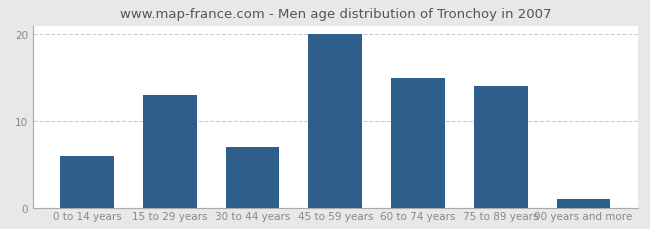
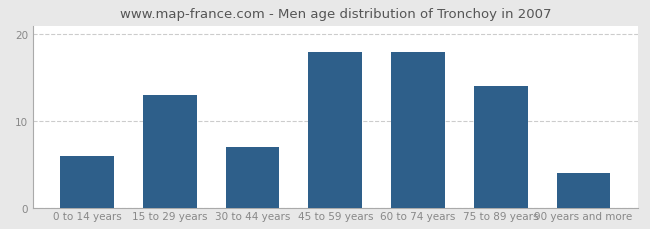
45 to 59 years: 20 -> 18
60 to 74 years: 15 -> 18
90 years and more: 1 -> 4
